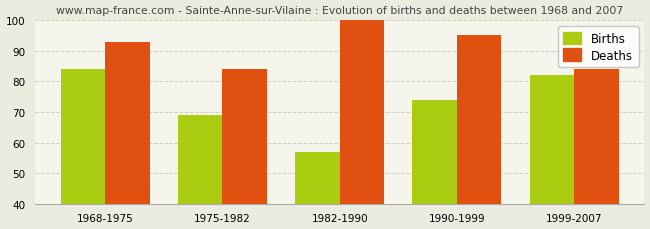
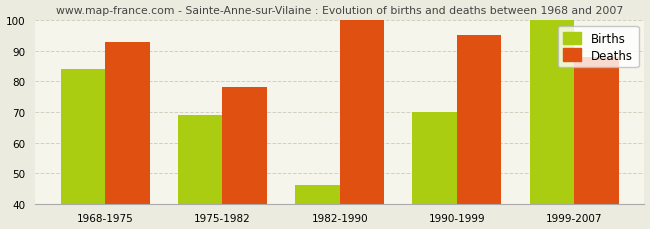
Deaths/1975-1982: 84 -> 78
Births/1982-1990: 57 -> 46
Births/1990-1999: 74 -> 70
Births/1999-2007: 82 -> 100
Deaths/1999-2007: 84 -> 88
